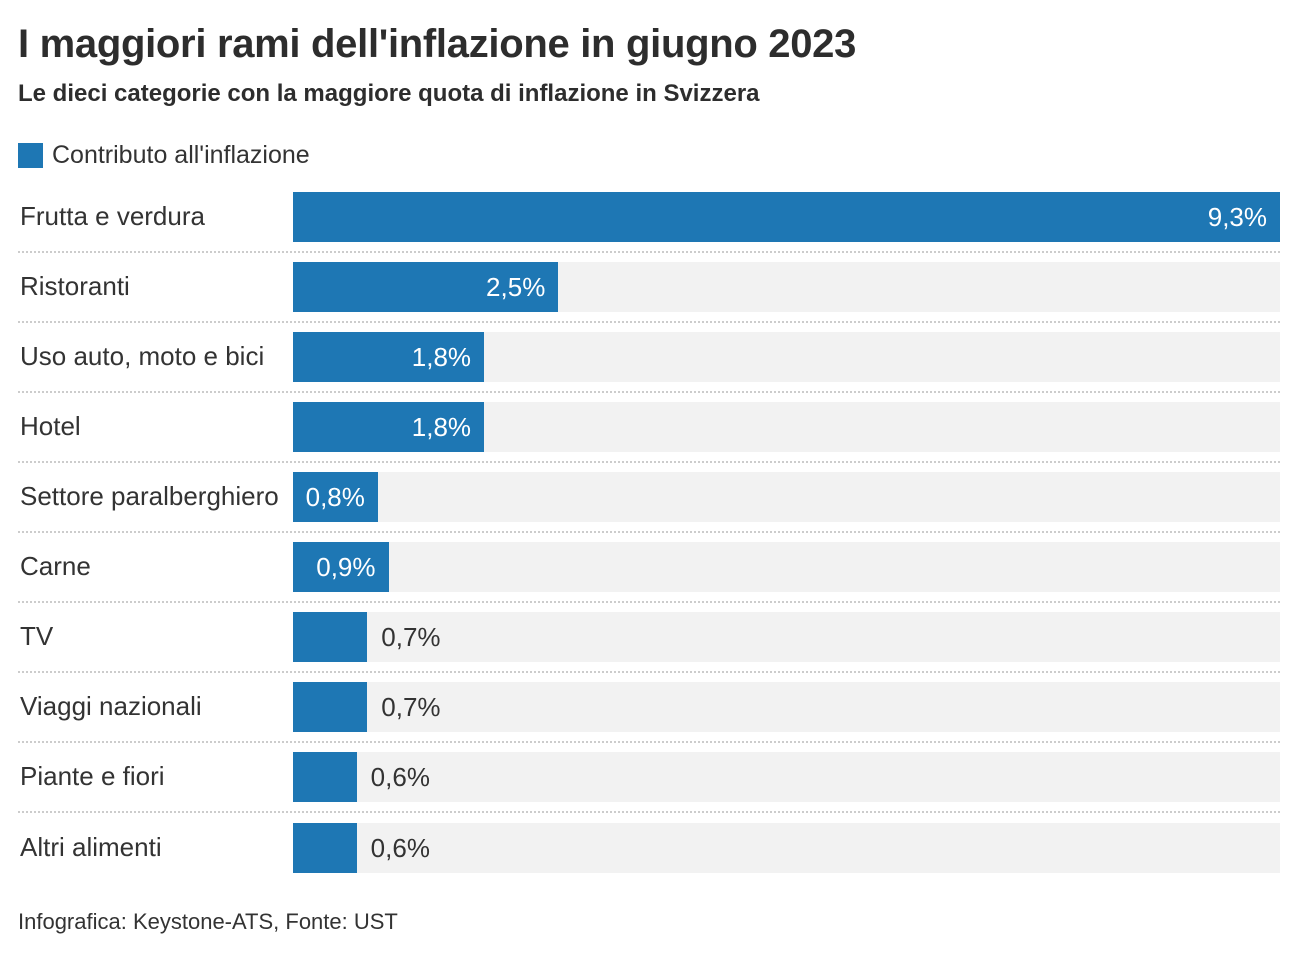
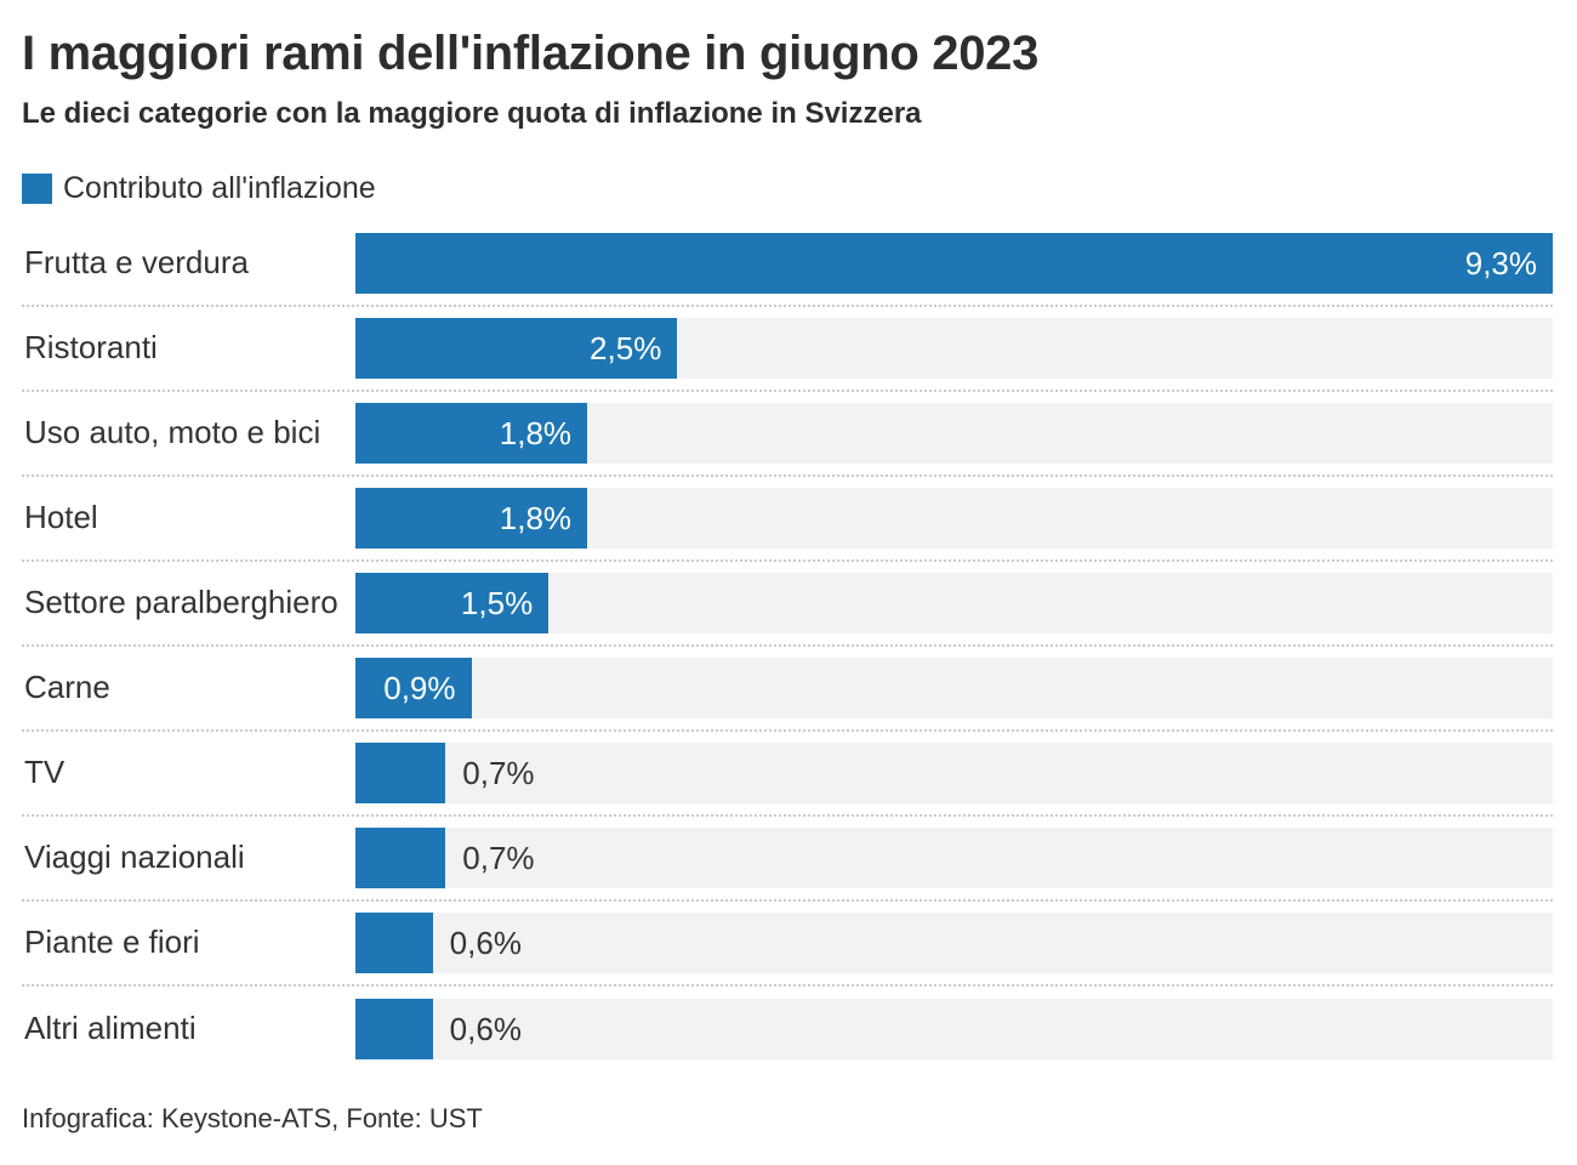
Settore paralberghiero: 0,8% -> 1,5%
